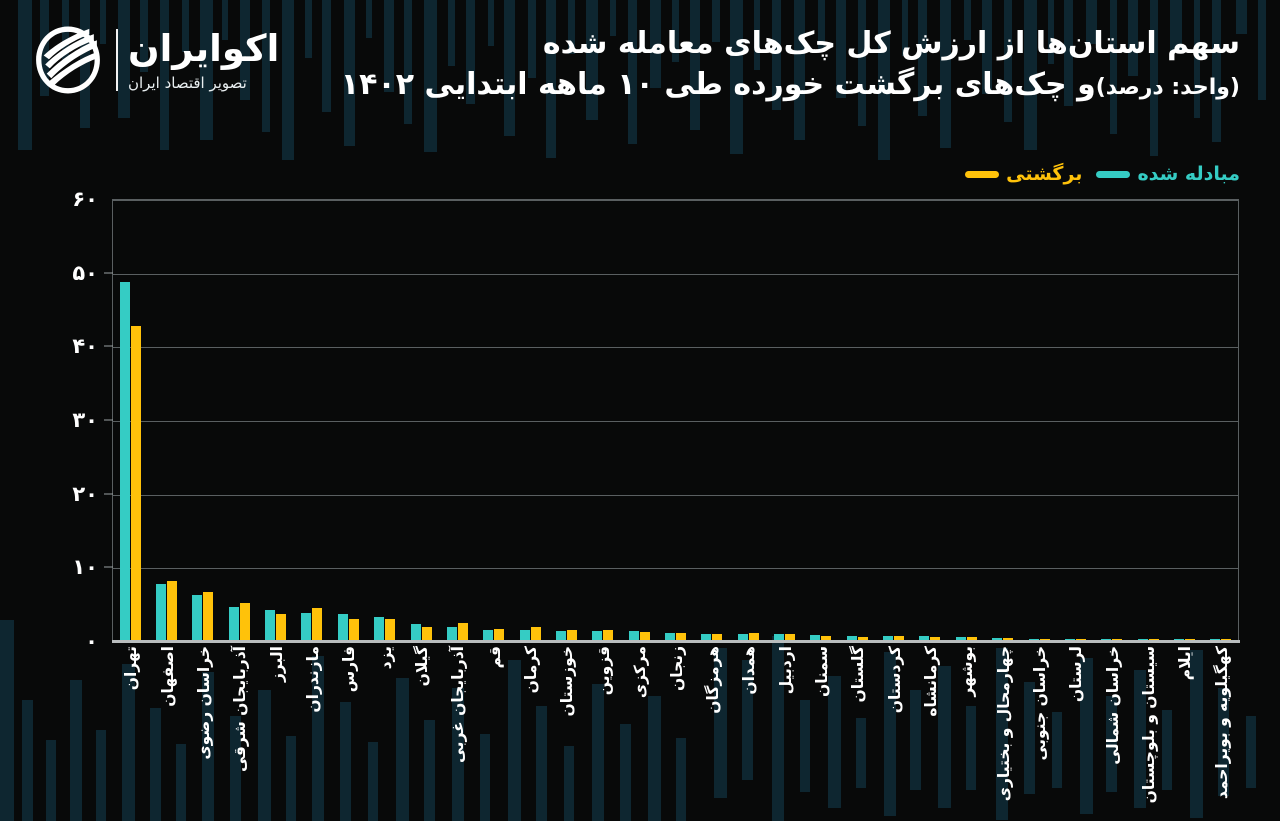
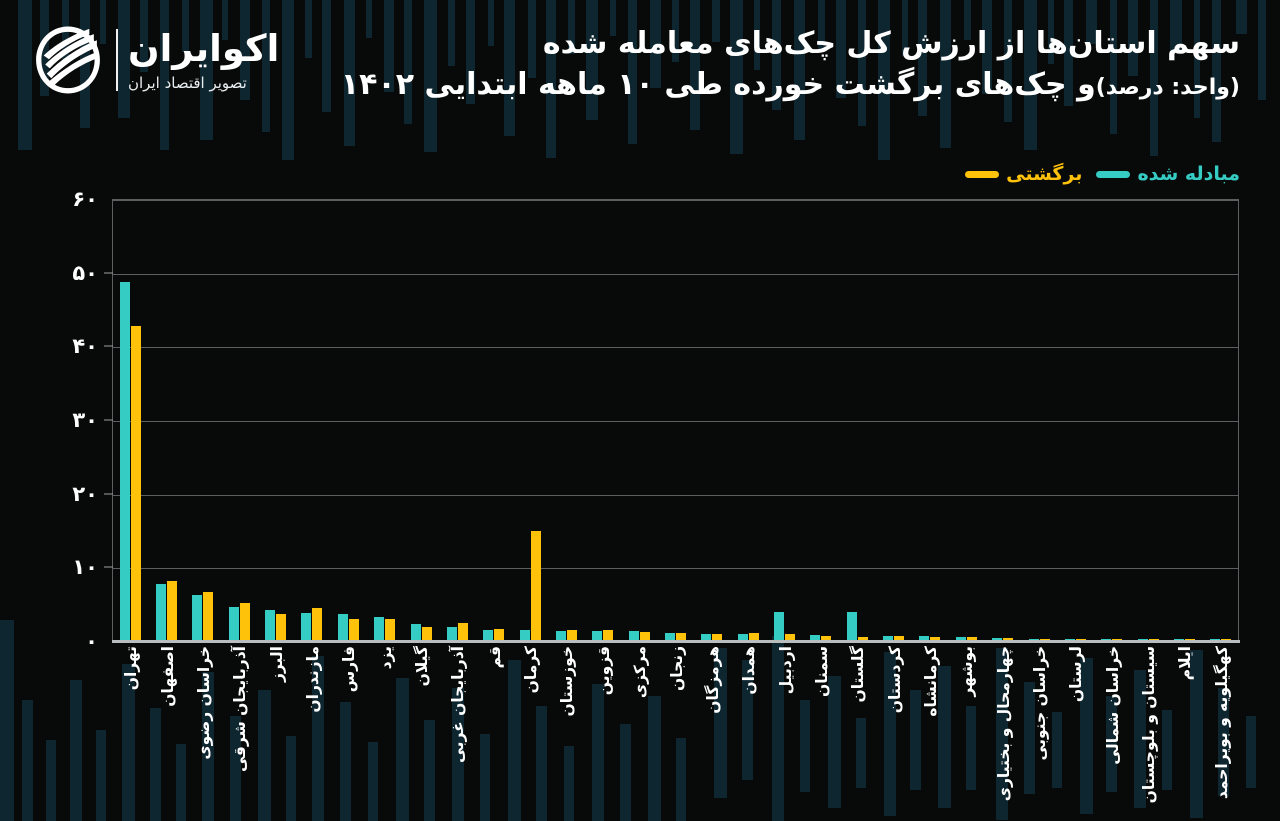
برگشتی/کرمان: 2 -> 15
مبادله شده/اردبیل: 1 -> 4
مبادله شده/گلستان: 1 -> 4
